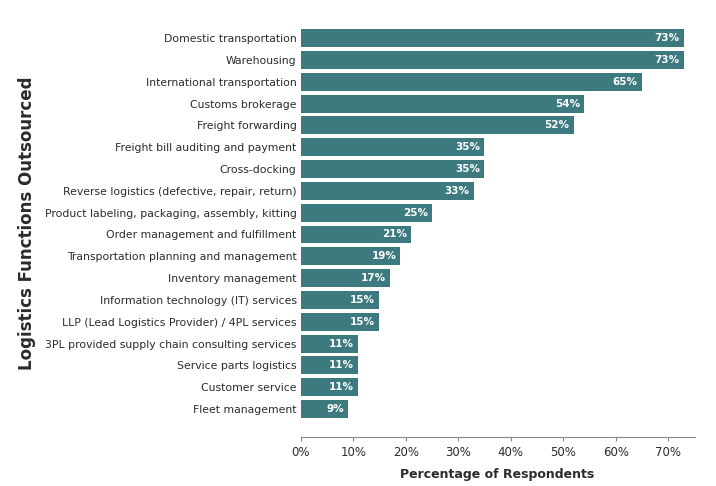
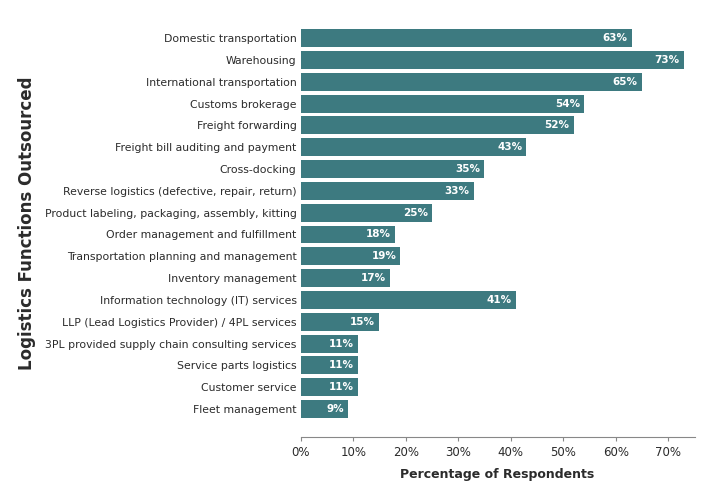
Domestic transportation: 73% -> 63%
Freight bill auditing and payment: 35% -> 43%
Order management and fulfillment: 21% -> 18%
Information technology (IT) services: 15% -> 41%
